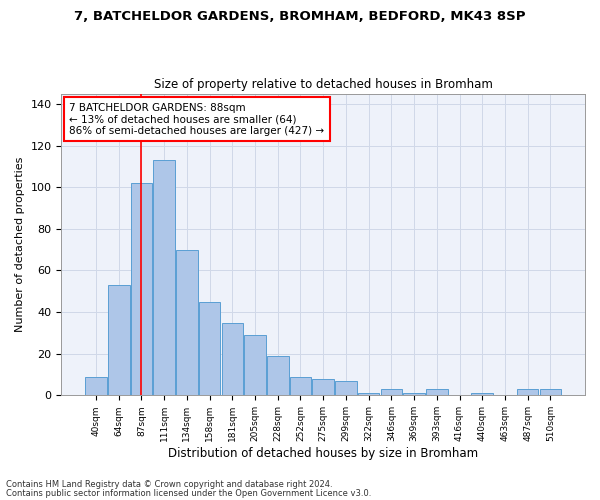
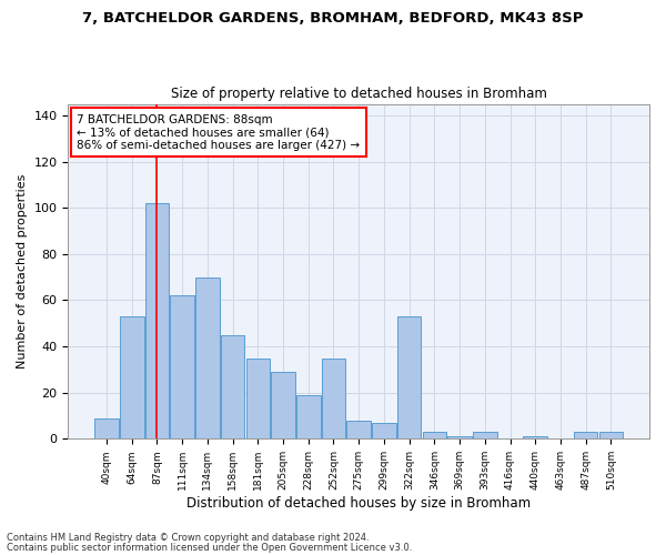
111sqm: 113 -> 62
252sqm: 9 -> 35
322sqm: 1 -> 53
